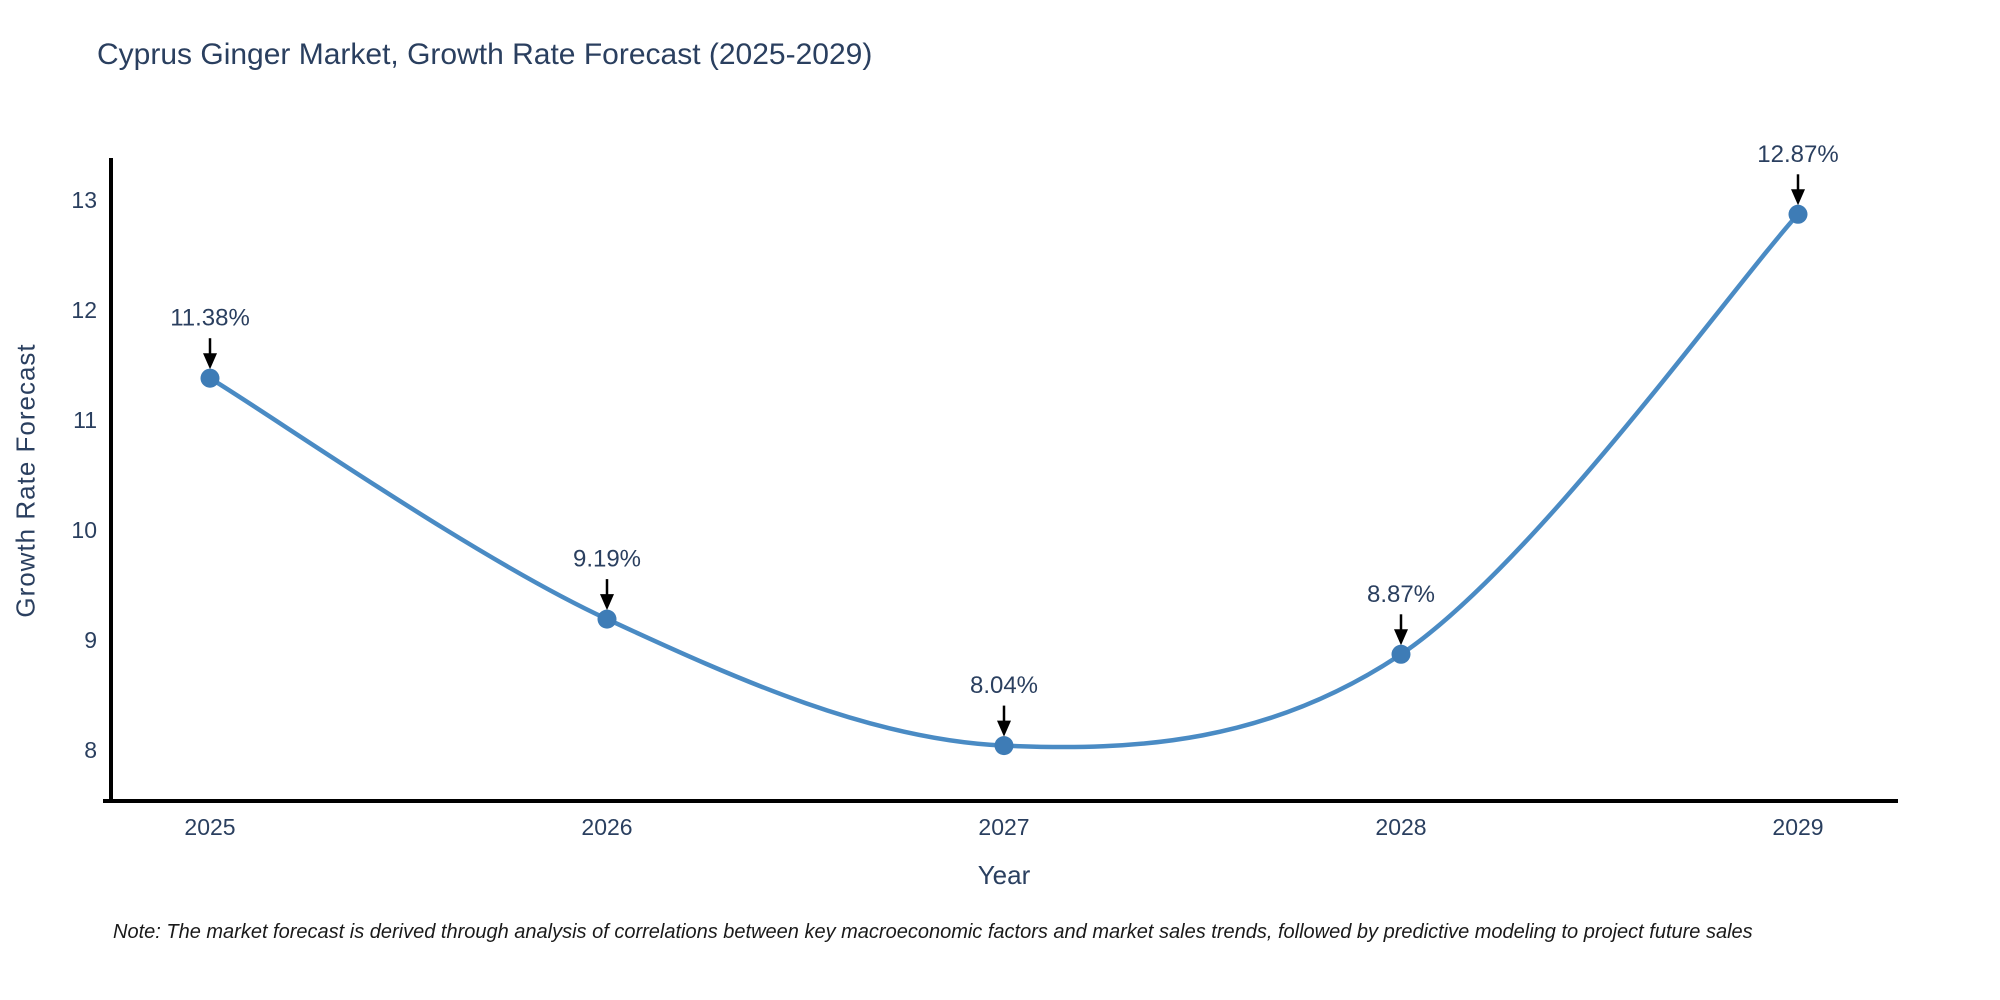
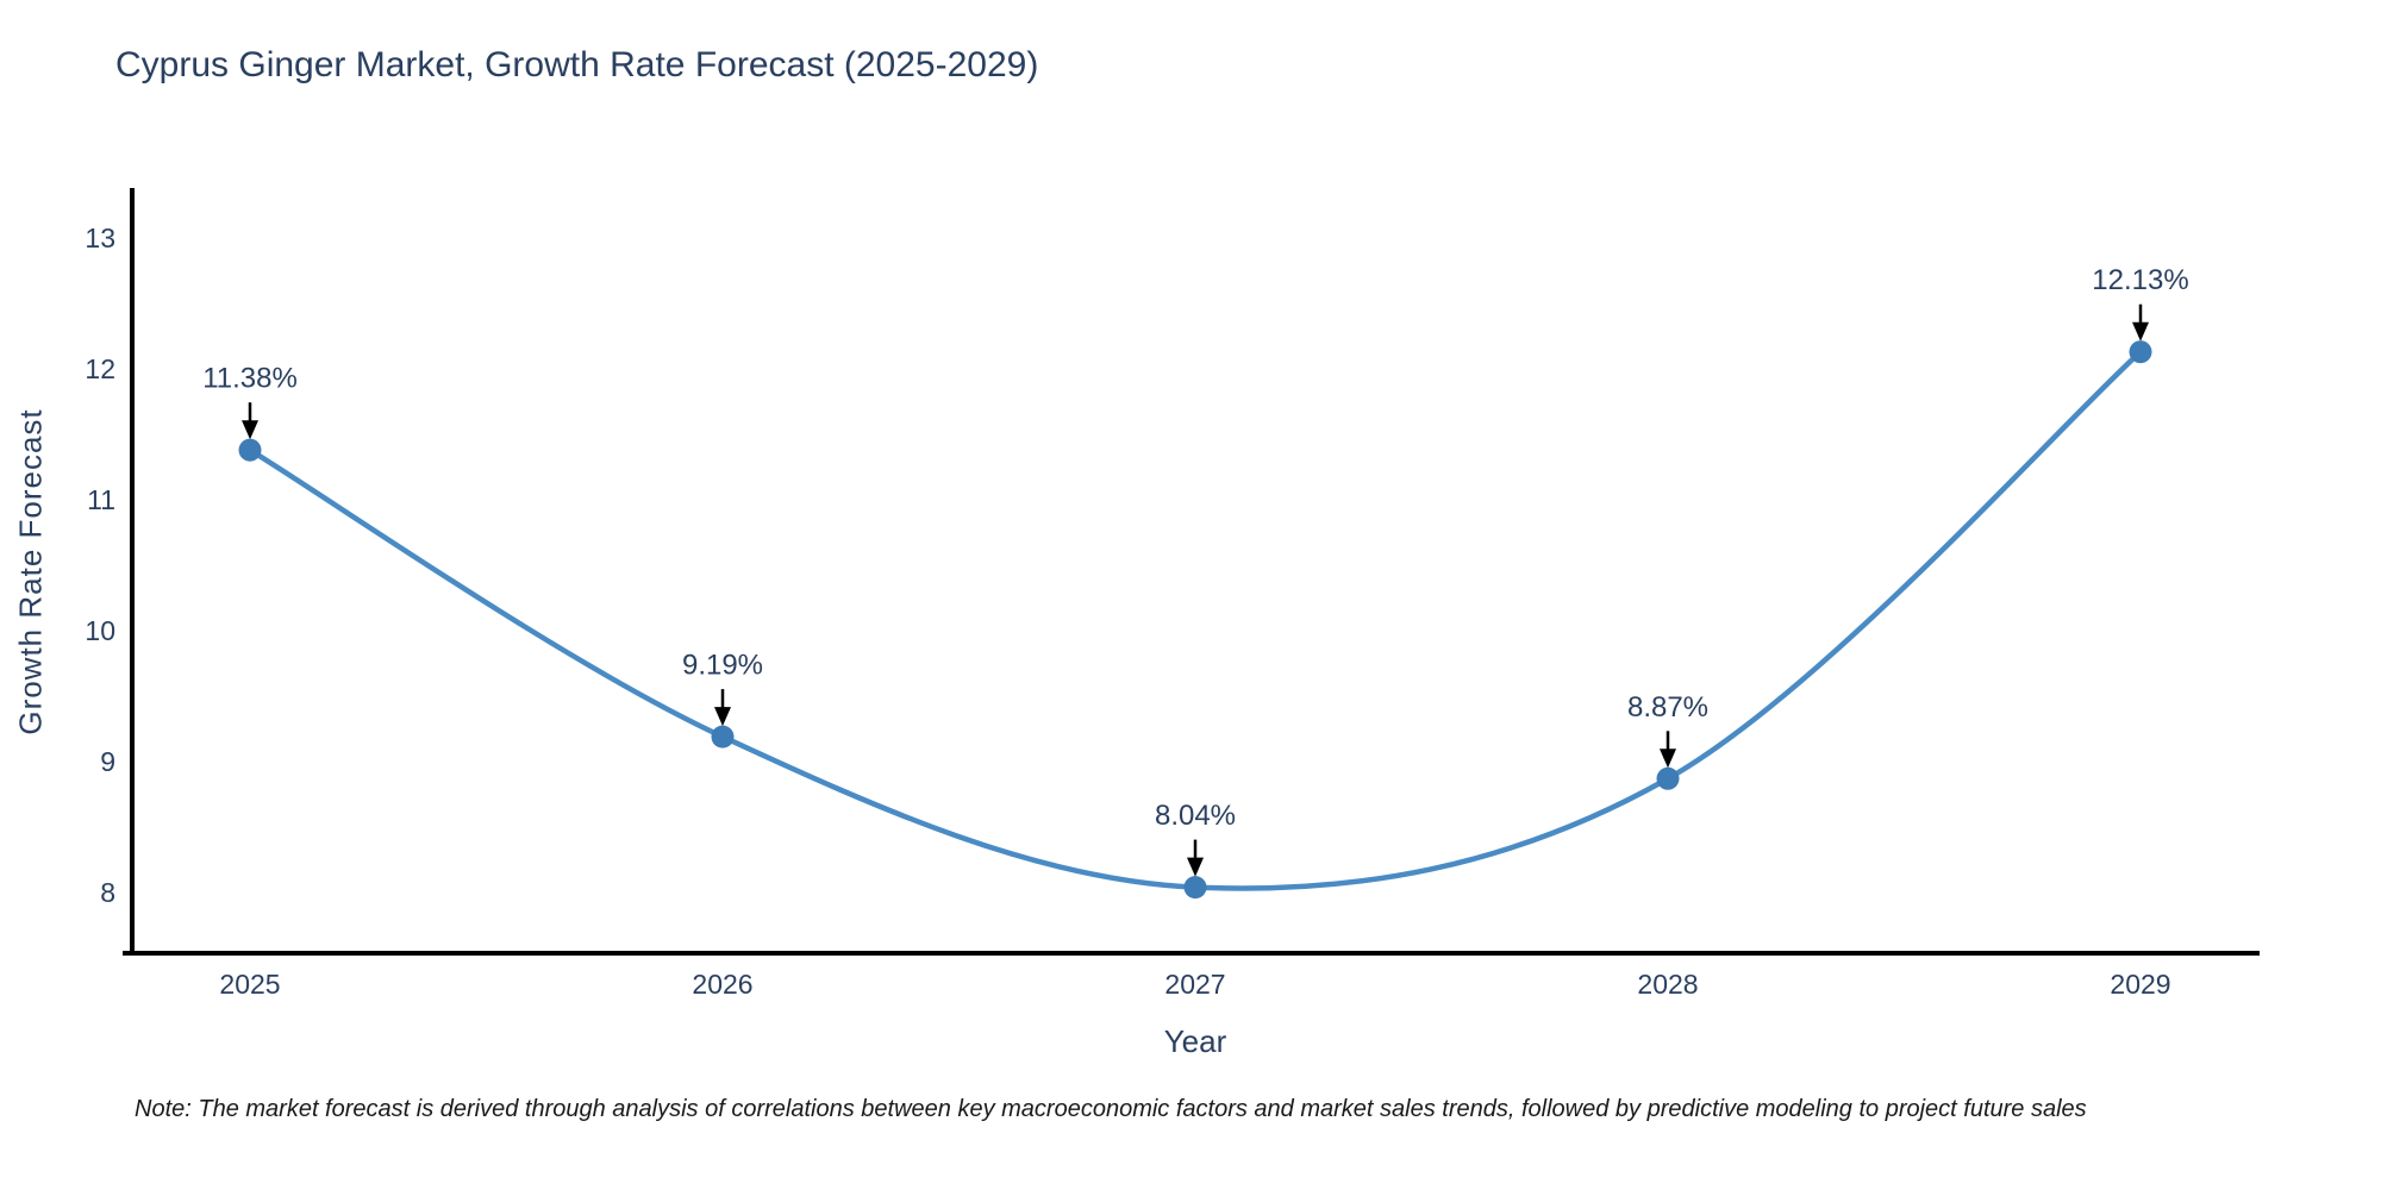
2029: 12.87% -> 12.13%
